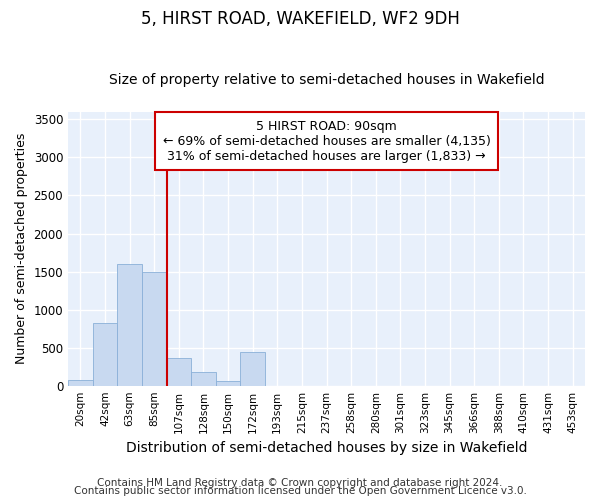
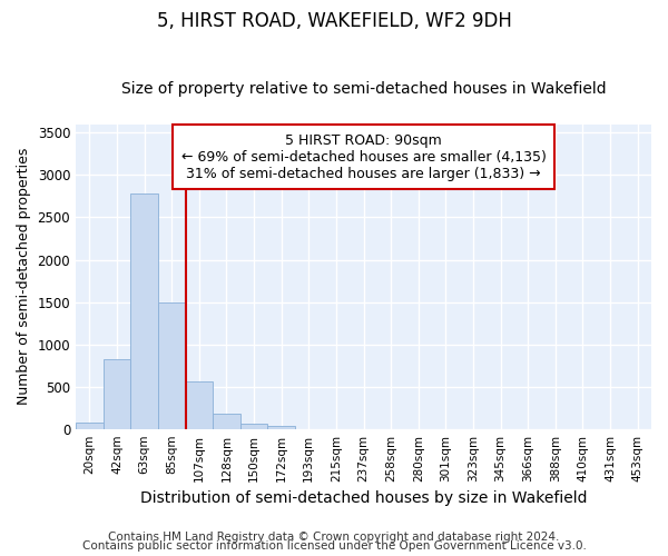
63sqm: 1600 -> 2780
107sqm: 360 -> 560
172sqm: 440 -> 40
